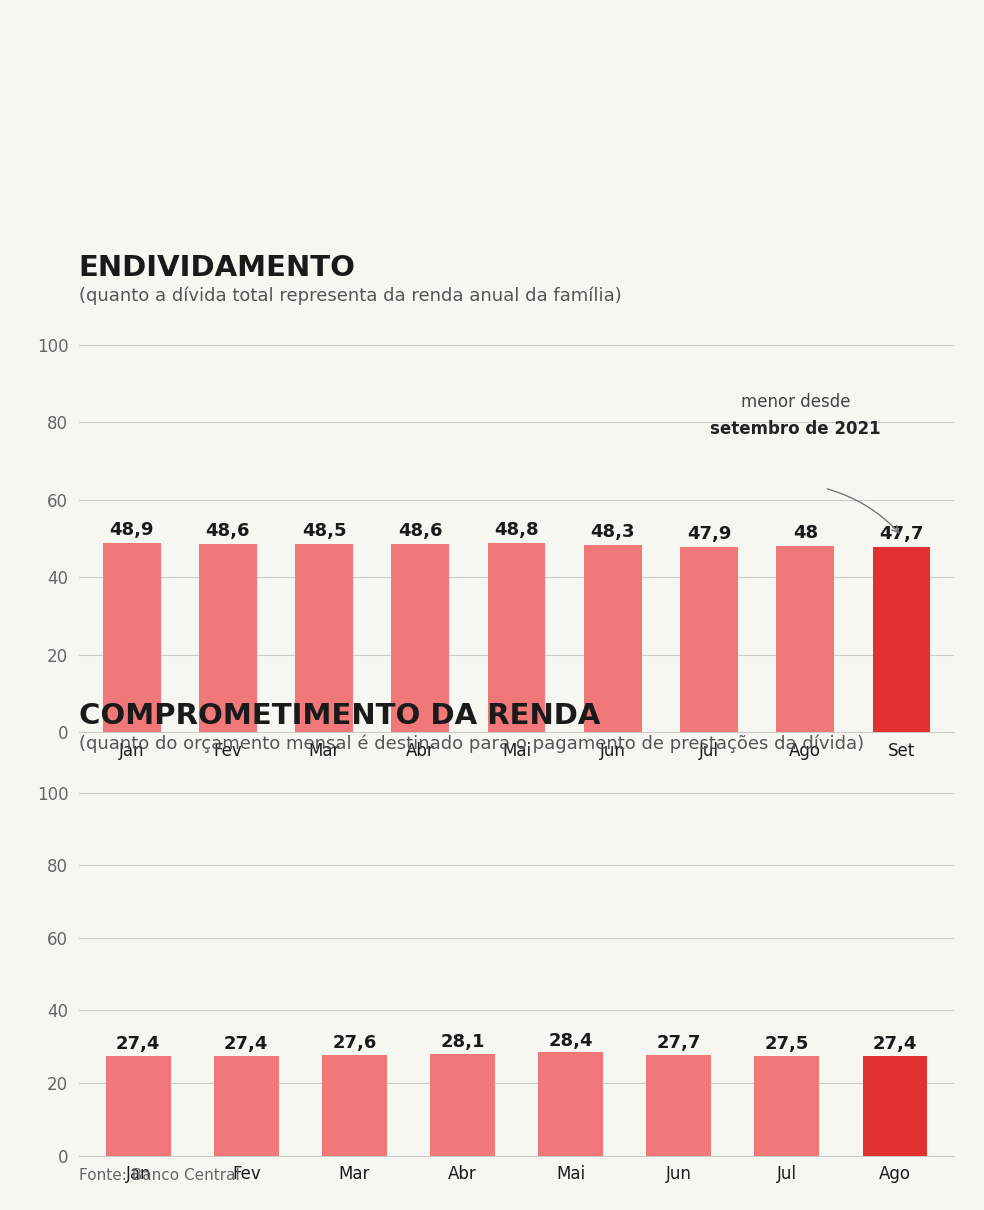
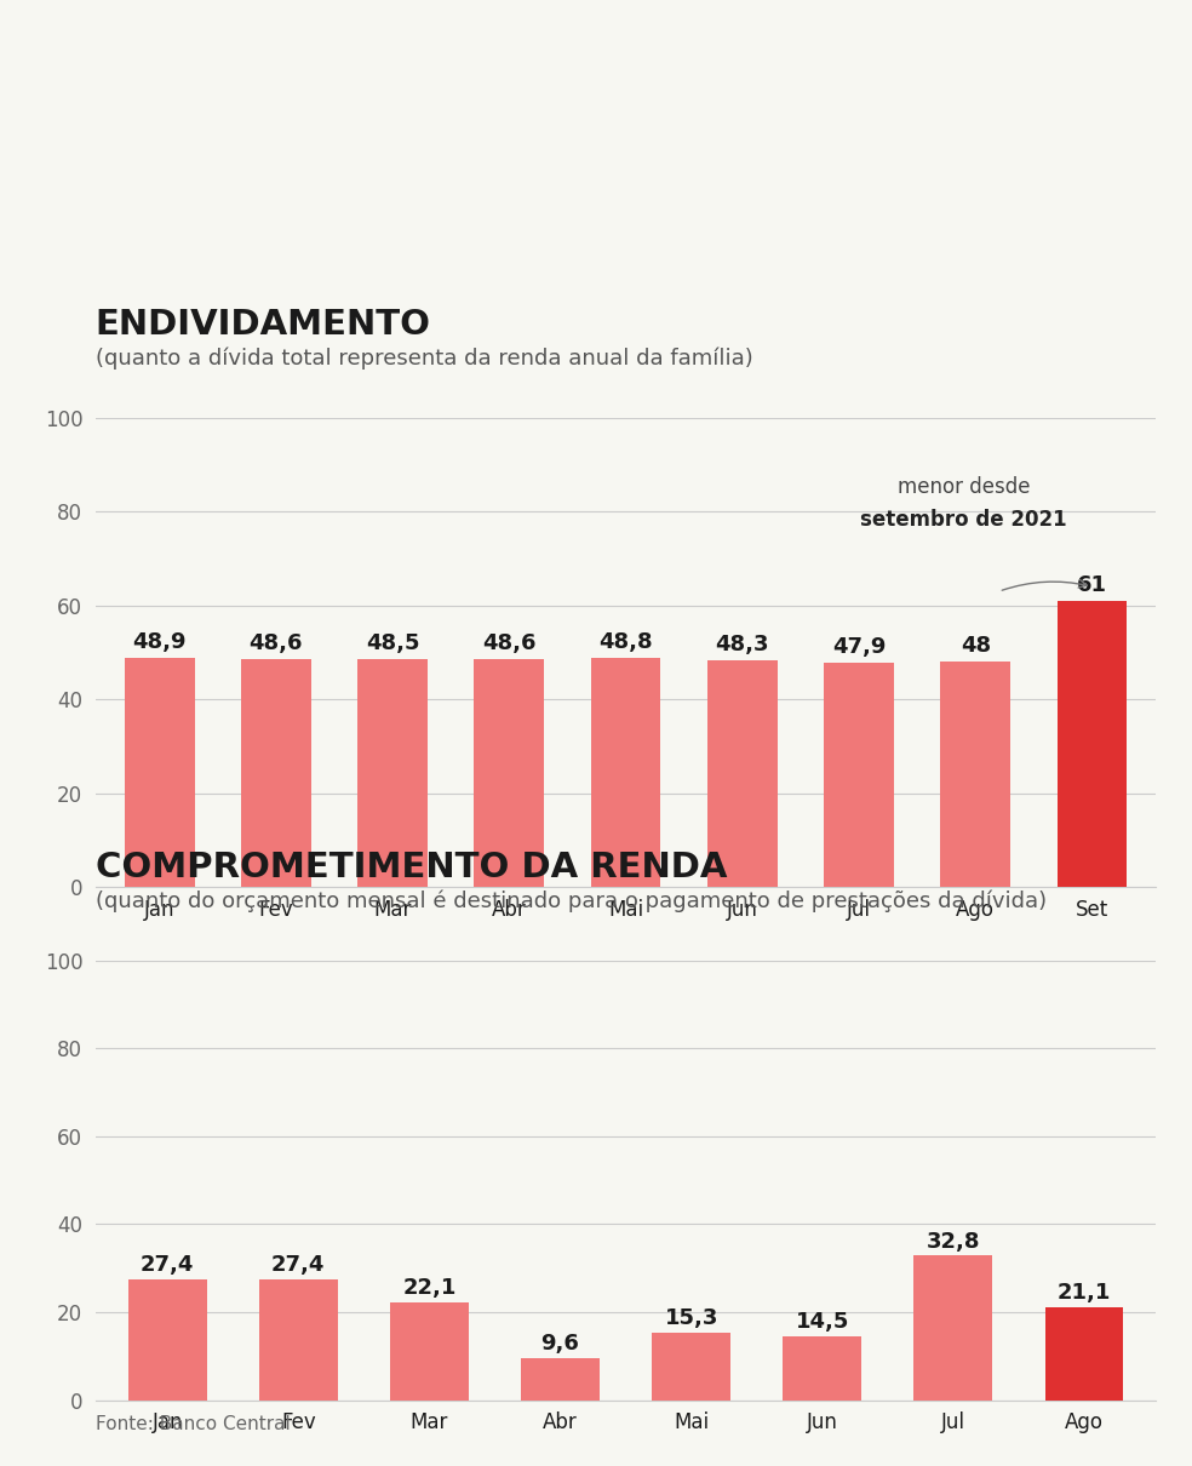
Set: 47,7 -> 61
Mar: 27,6 -> 22,1
Abr: 28,1 -> 9,6
Mai: 28,4 -> 15,3
Jun: 27,7 -> 14,5
Jul: 27,5 -> 32,8
Ago: 27,4 -> 21,1
